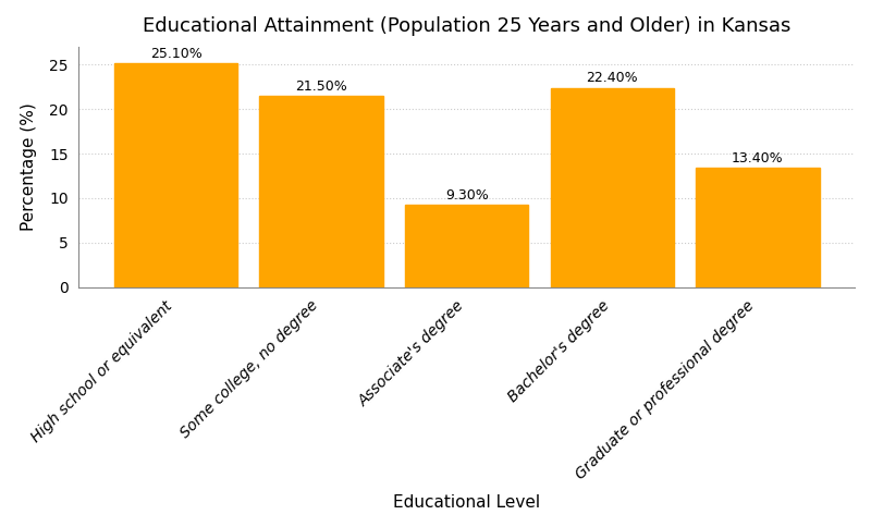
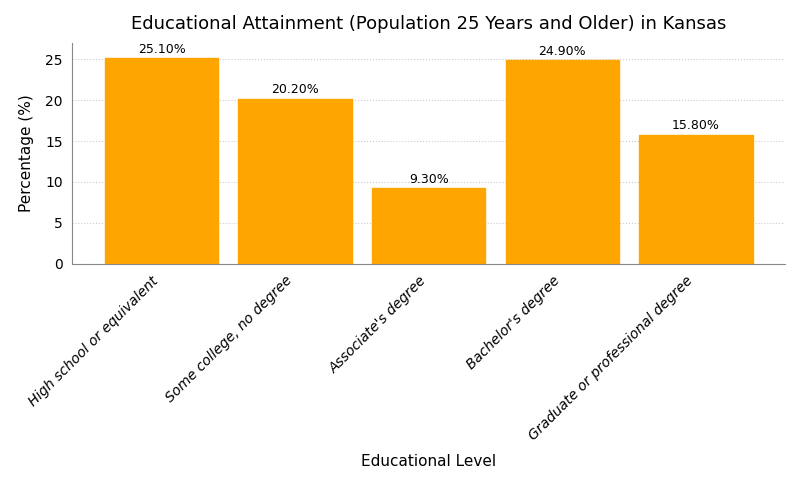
Some college, no degree: 21.50% -> 20.20%
Bachelor's degree: 22.40% -> 24.90%
Graduate or professional degree: 13.40% -> 15.80%
